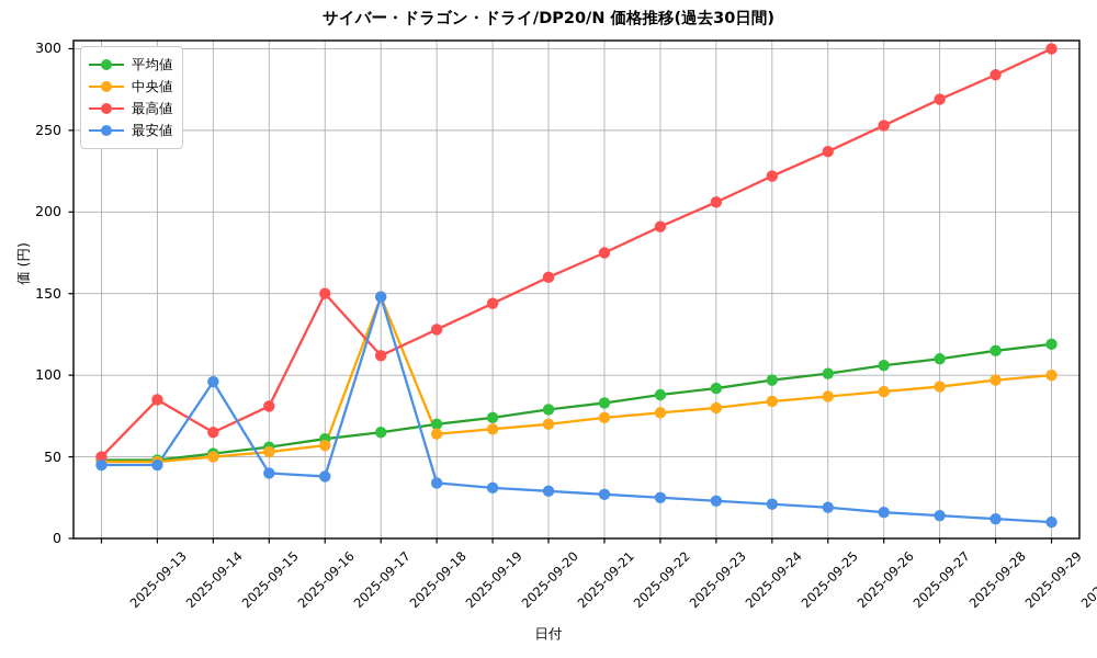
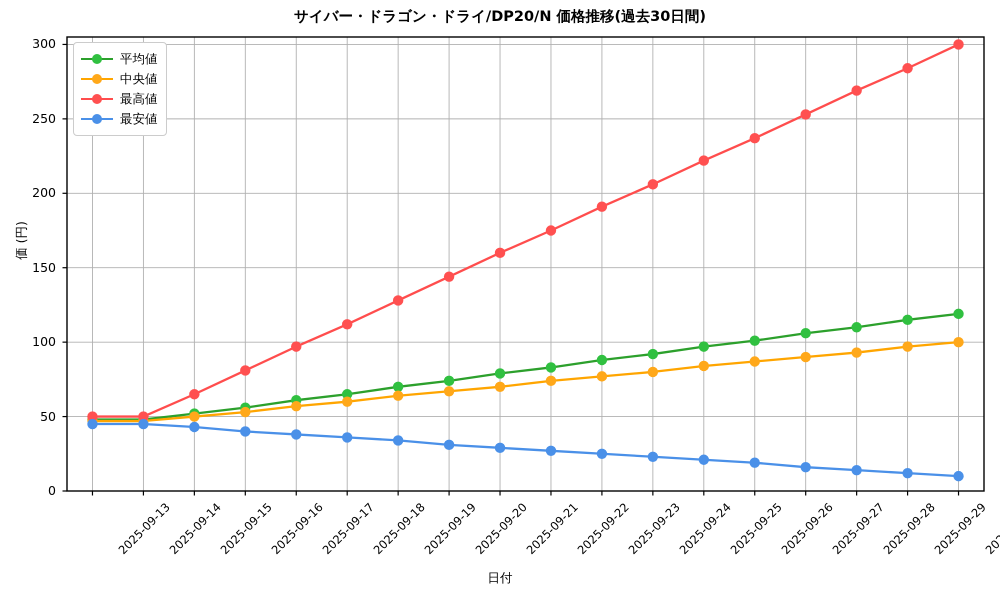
最高値/2025-09-14: 85 -> 50
最安値/2025-09-15: 96 -> 43
最高値/2025-09-17: 150 -> 97
中央値/2025-09-18: 148 -> 60
最安値/2025-09-18: 148 -> 36
